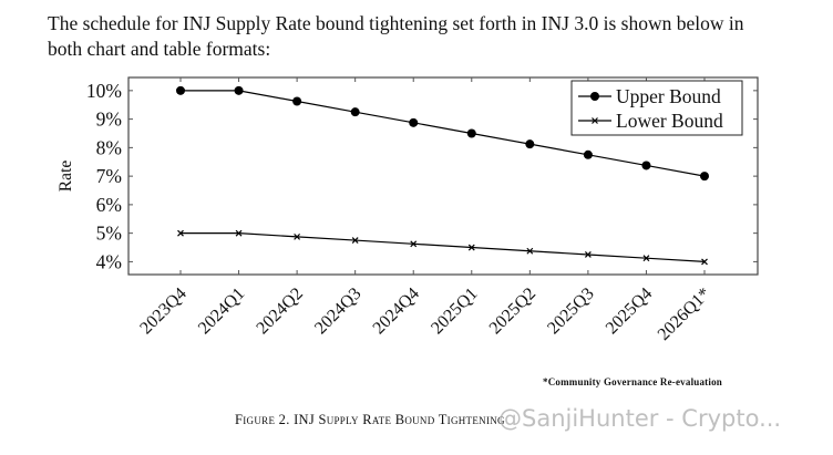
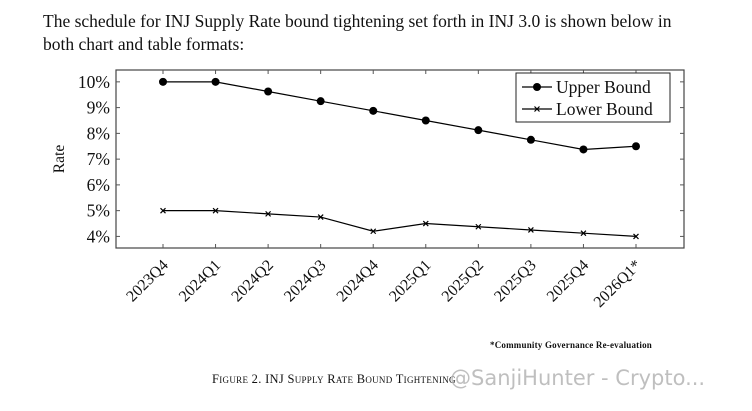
Lower Bound/2024Q4: 4.6% -> 4.2%
Upper Bound/2026Q1*: 7.0% -> 7.5%
